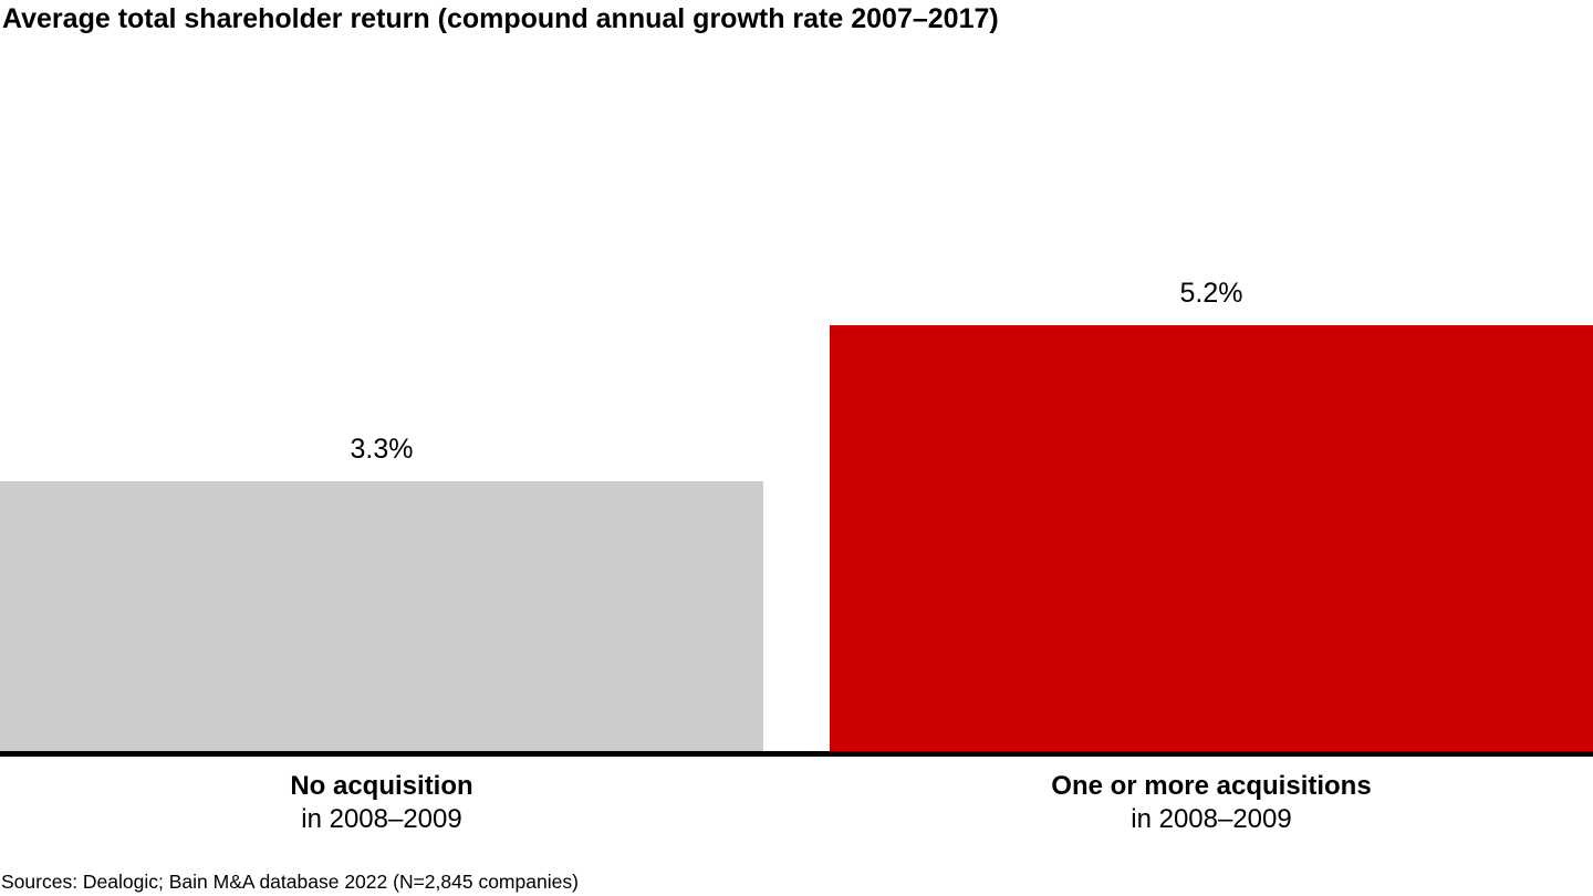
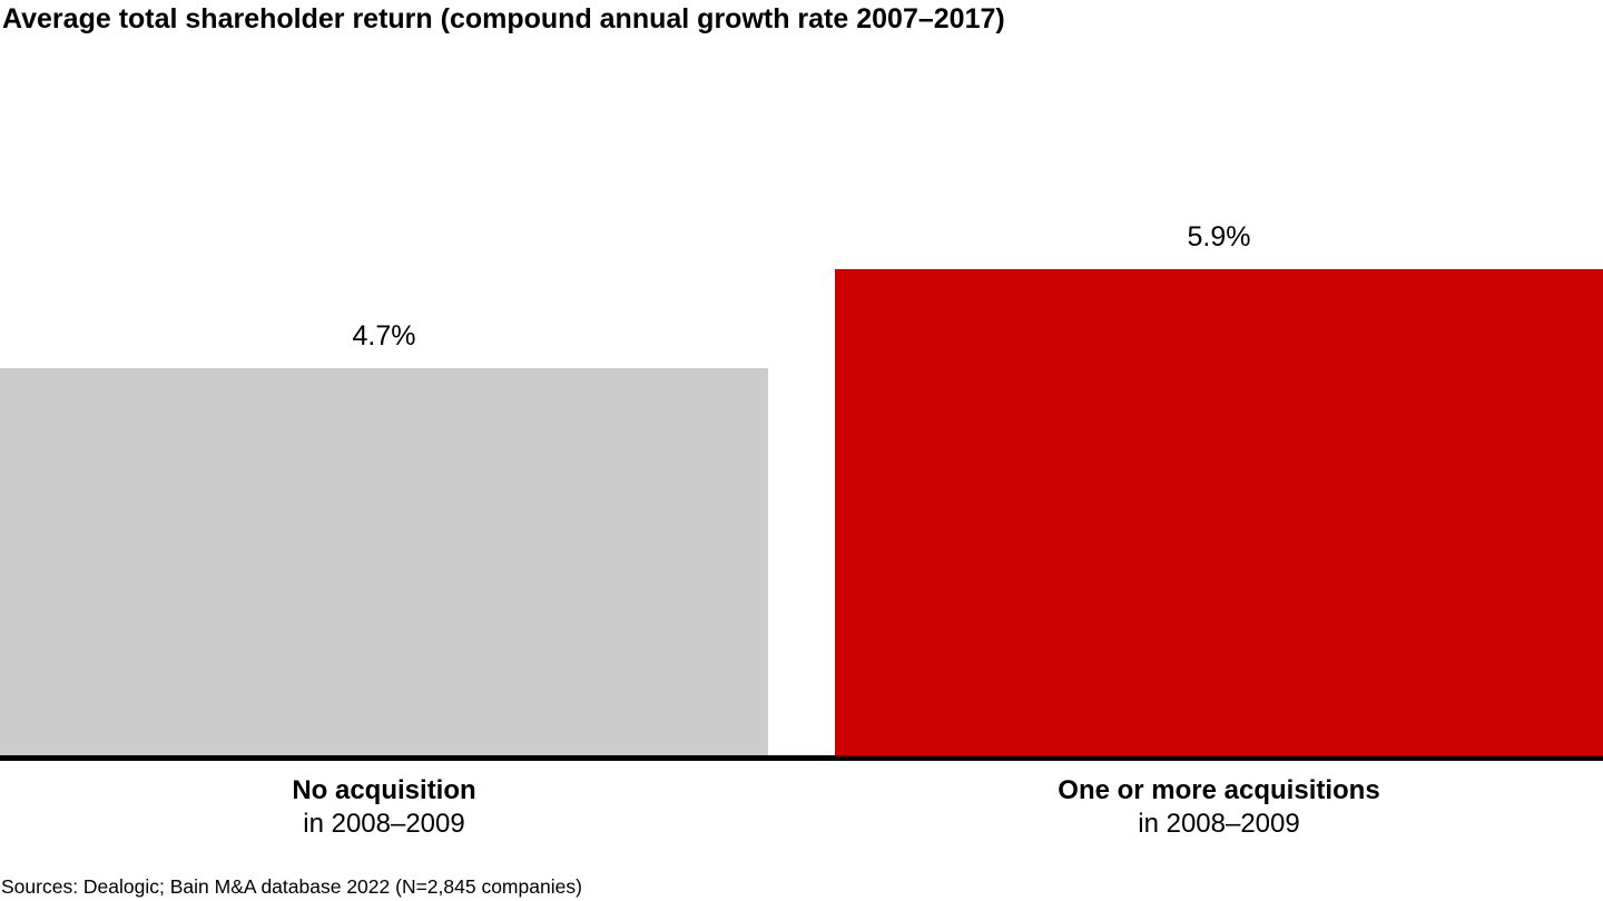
No acquisition in 2008–2009: 3.3% -> 4.7%
One or more acquisitions in 2008–2009: 5.2% -> 5.9%
